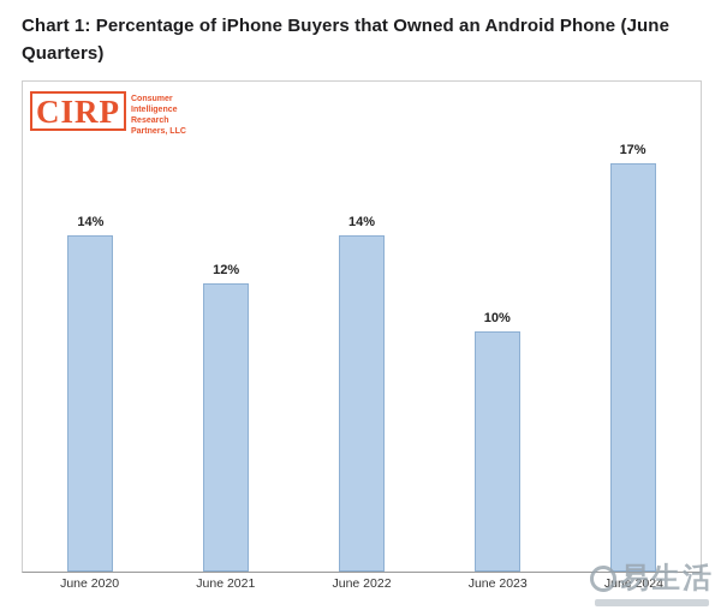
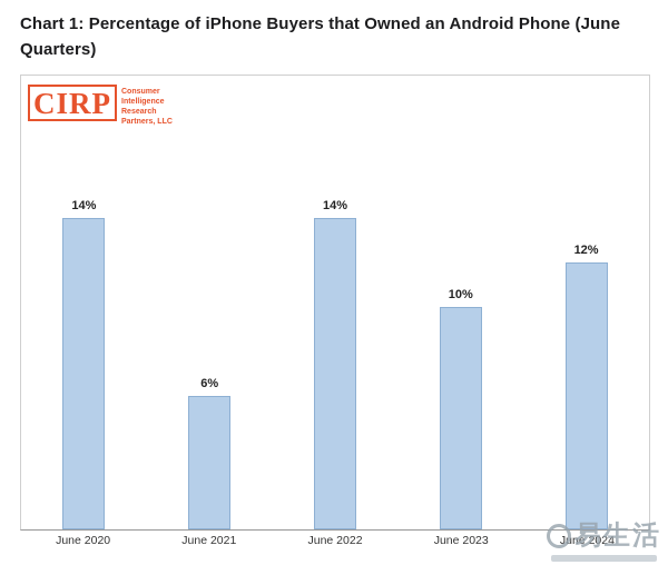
June 2021: 12% -> 6%
June 2024: 17% -> 12%
